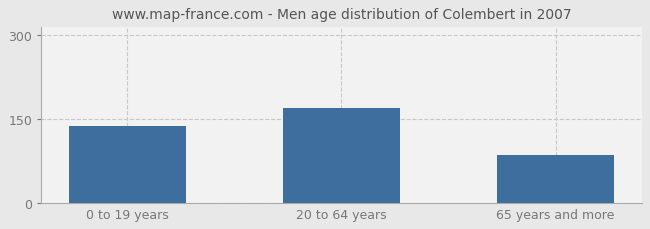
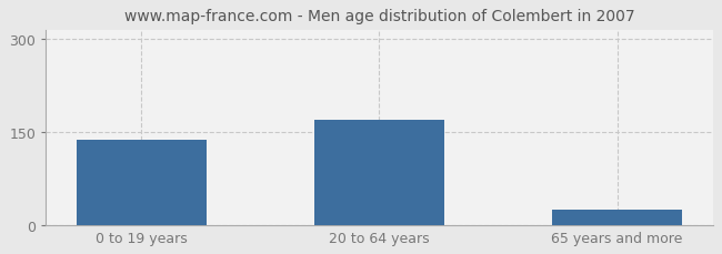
65 years and more: 86 -> 25
